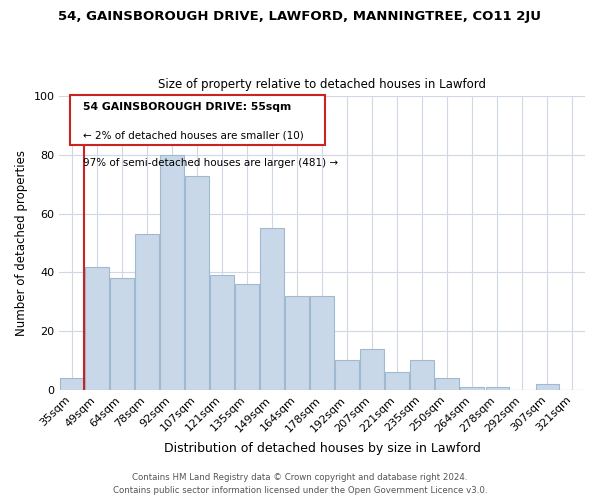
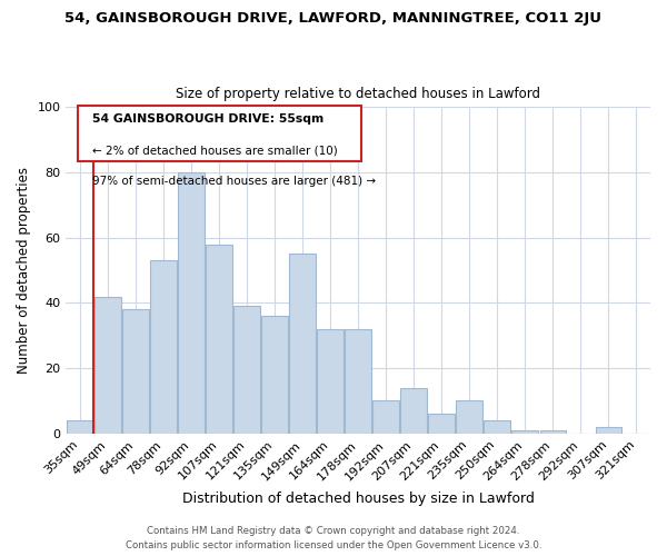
107sqm: 73 -> 58
